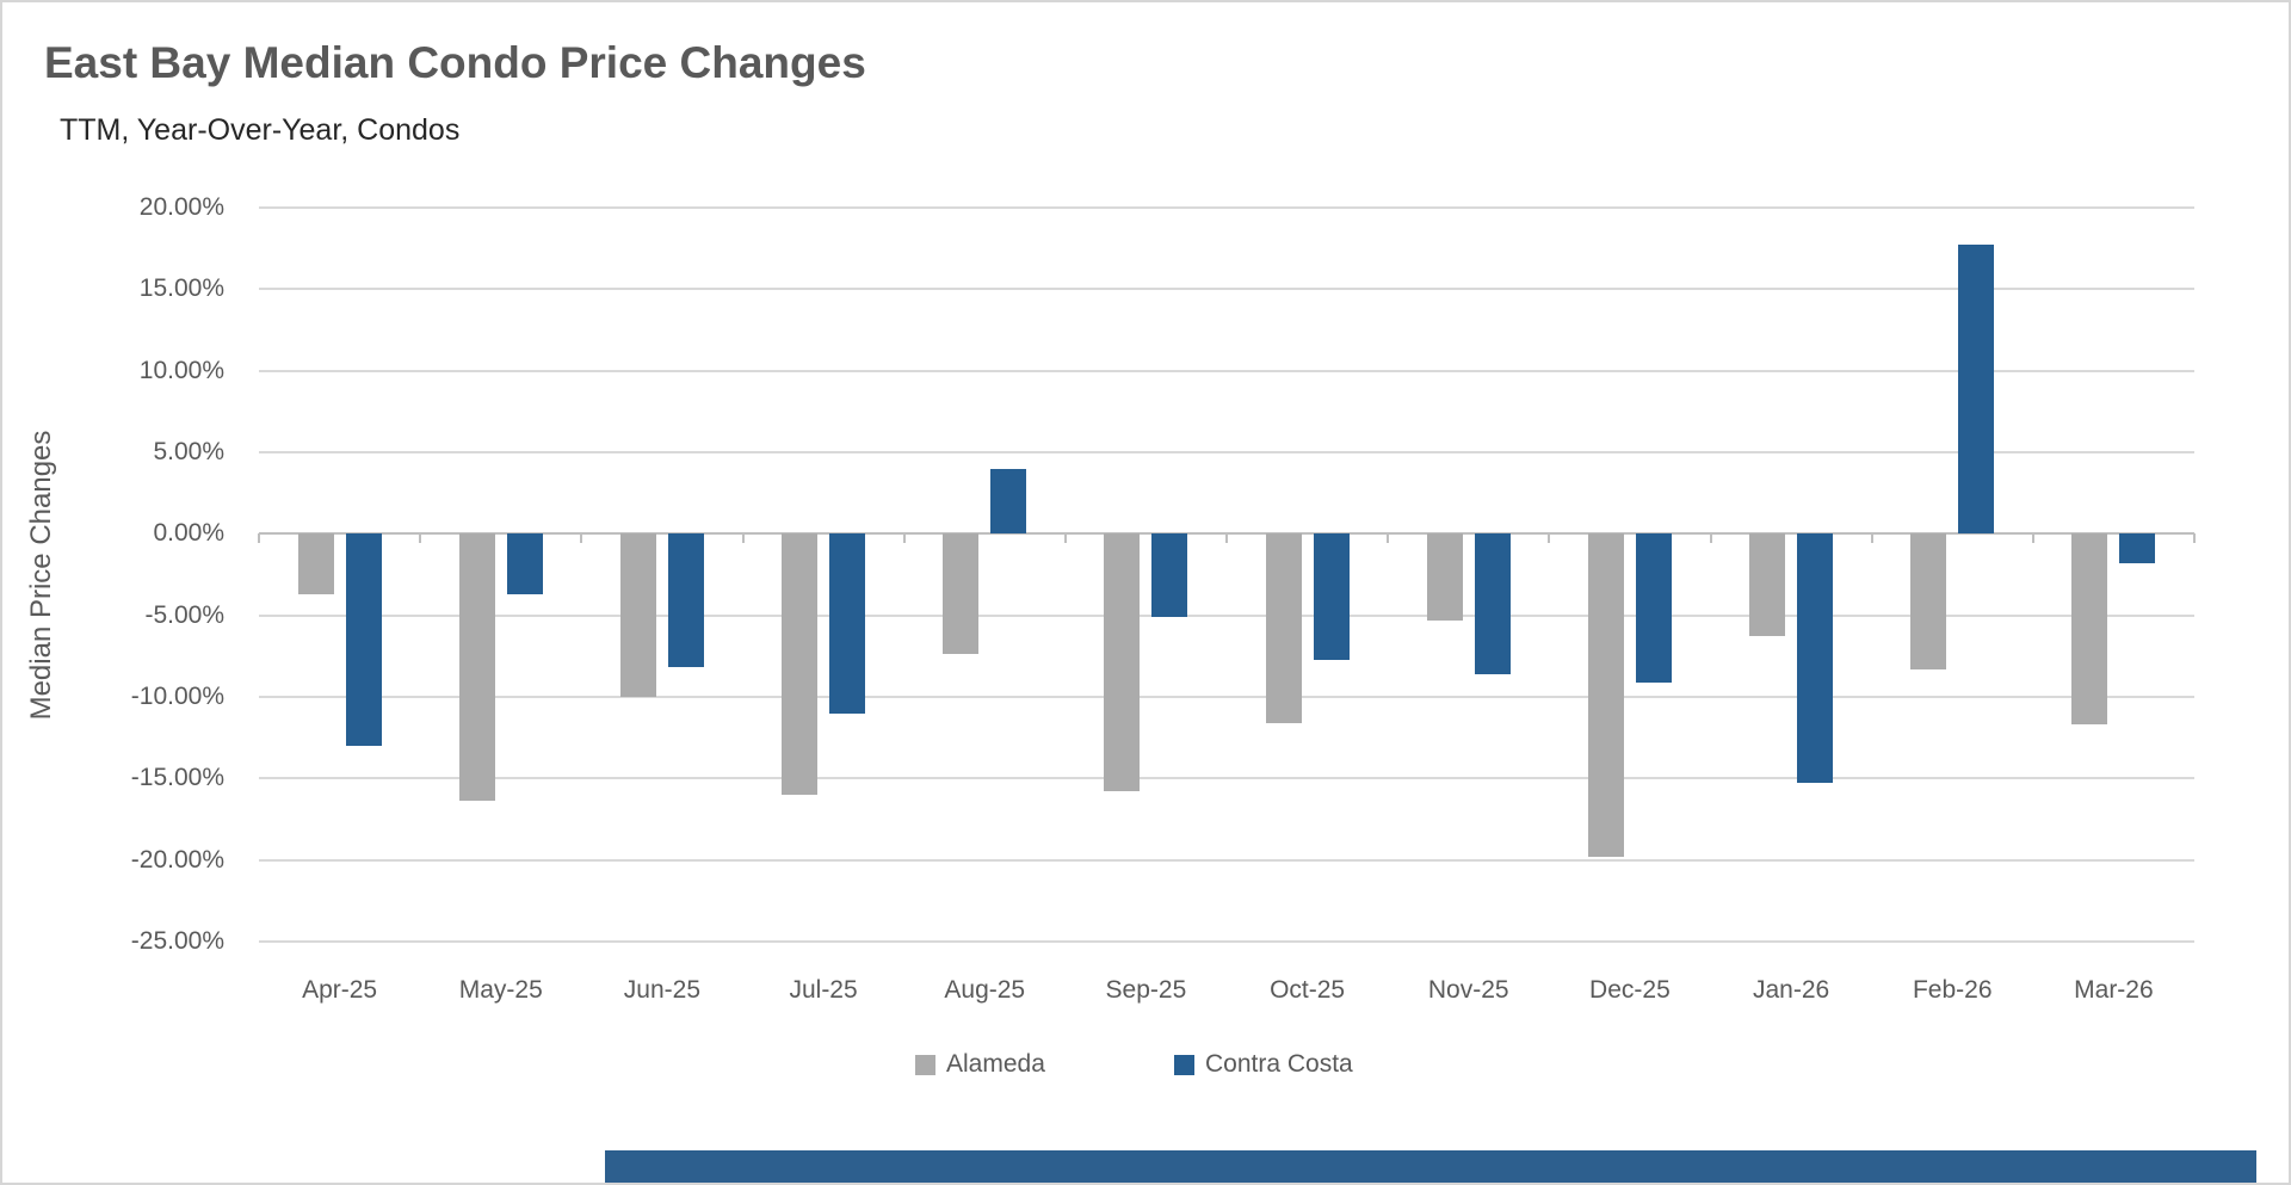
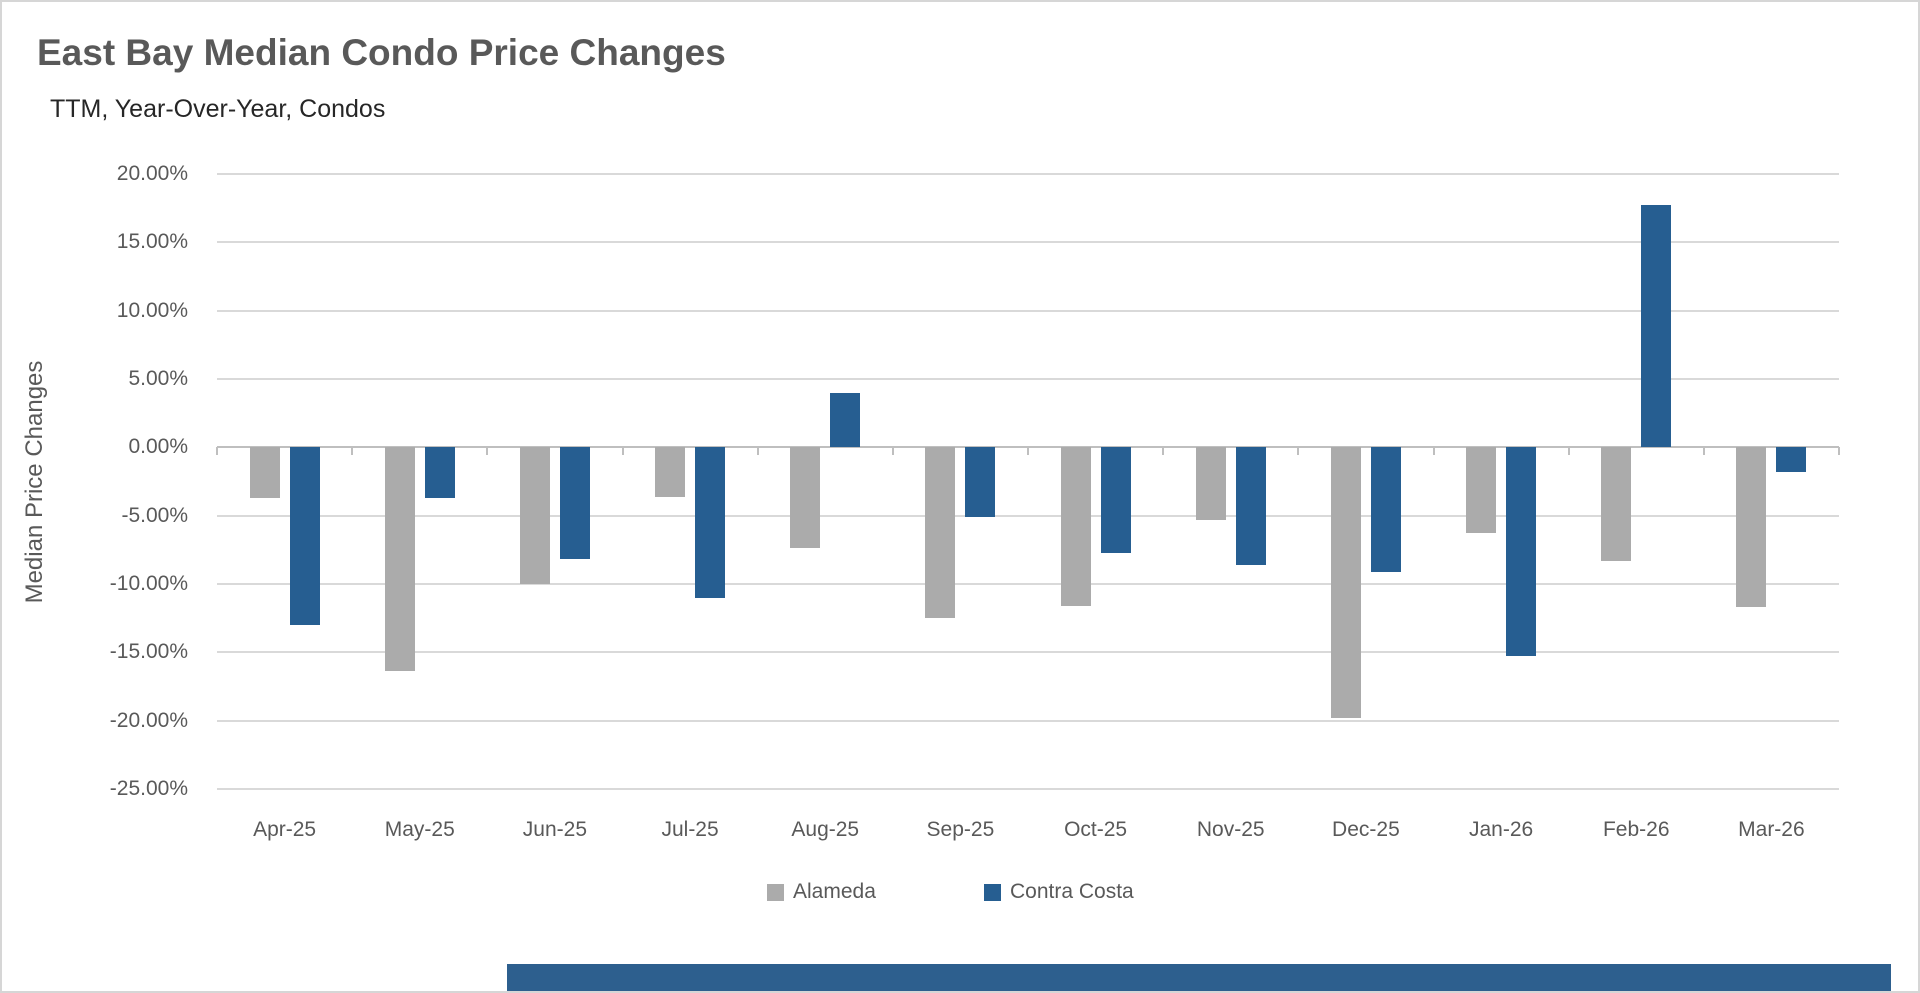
Alameda/Jul-25: -16.0% -> -3.6%
Alameda/Sep-25: -15.8% -> -12.5%
